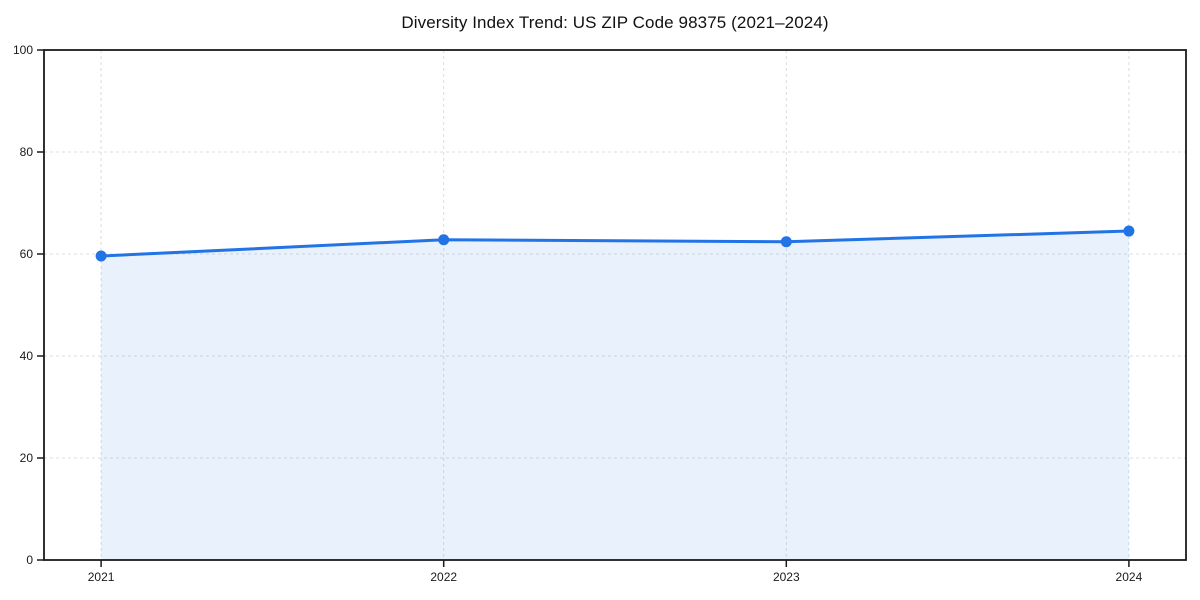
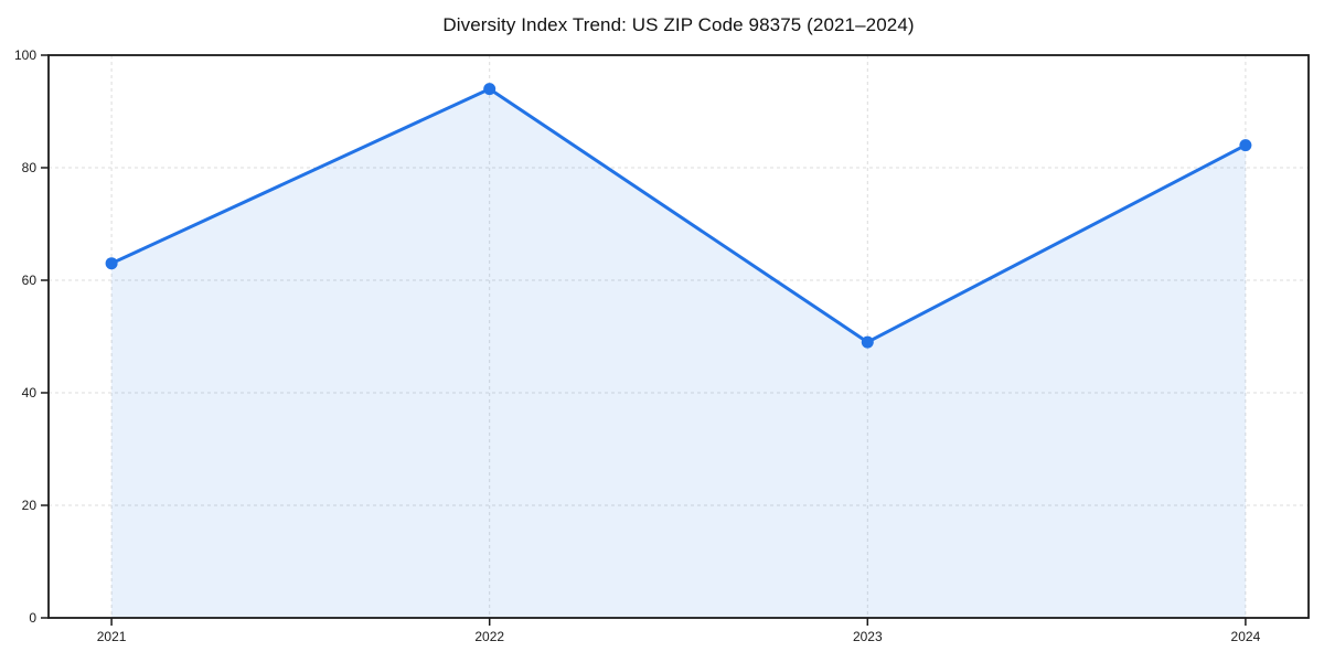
2021: 60 -> 63
2022: 63 -> 94
2023: 62 -> 49
2024: 64 -> 84
